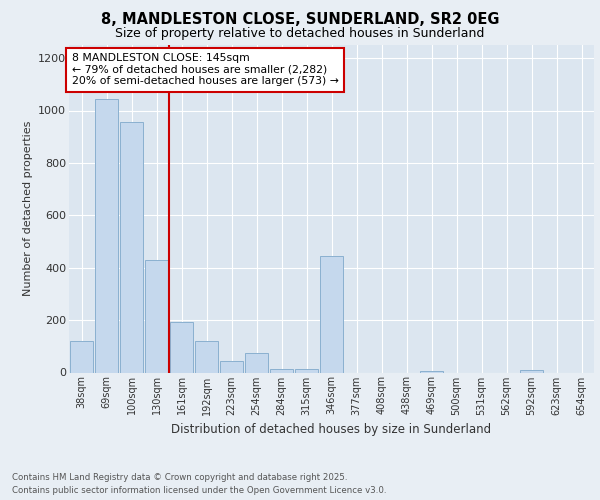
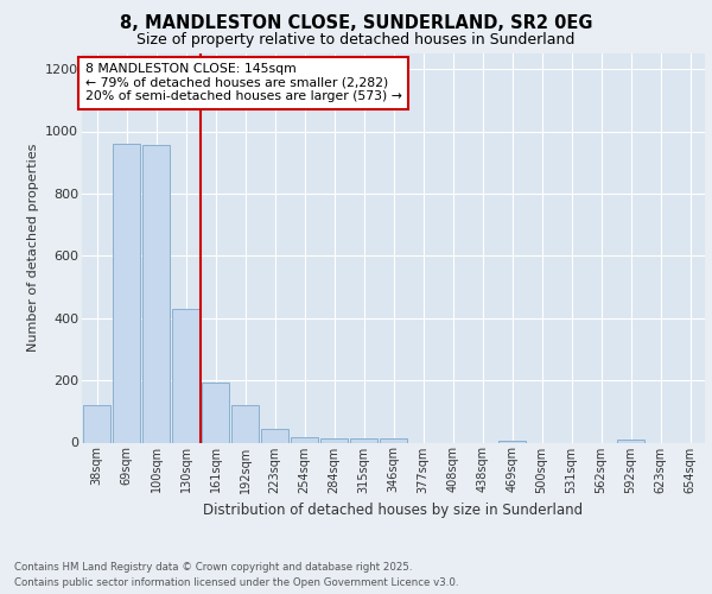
69sqm: 1045 -> 960
254sqm: 75 -> 18
346sqm: 445 -> 12
